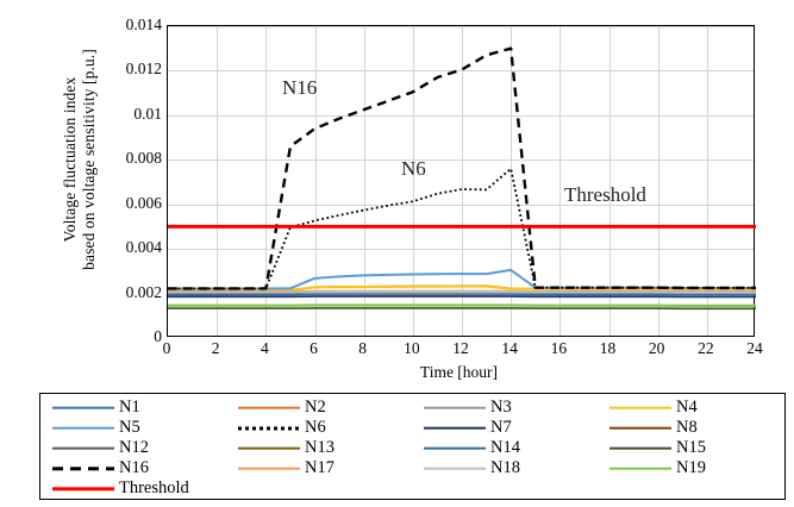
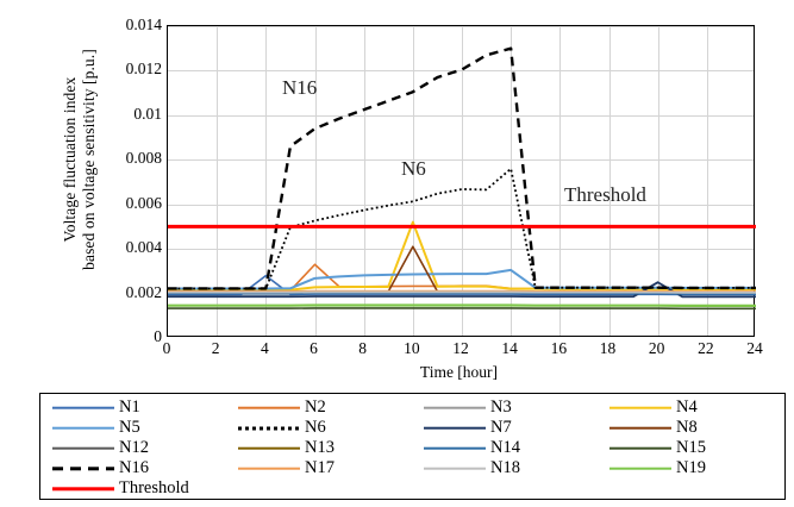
N1/4: 0.0020 -> 0.0028
N2/6: 0.0023 -> 0.0033
N4/10: 0.0023 -> 0.0052
N8/10: 0.0021 -> 0.0041
N7/20: 0.0019 -> 0.0025
